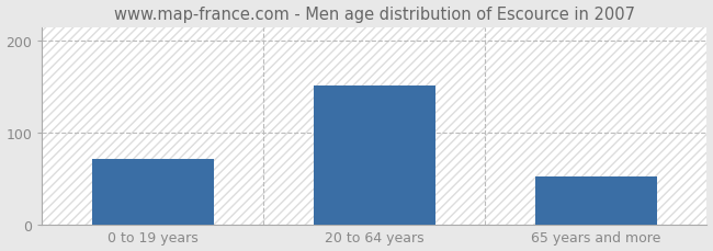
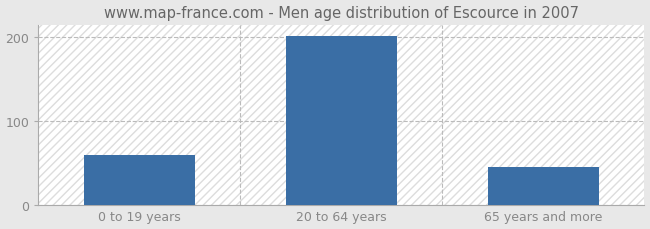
0 to 19 years: 72 -> 60
20 to 64 years: 152 -> 202
65 years and more: 52 -> 45
